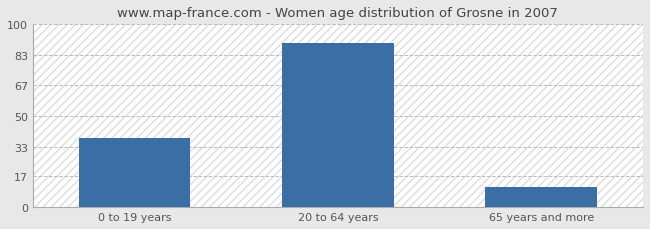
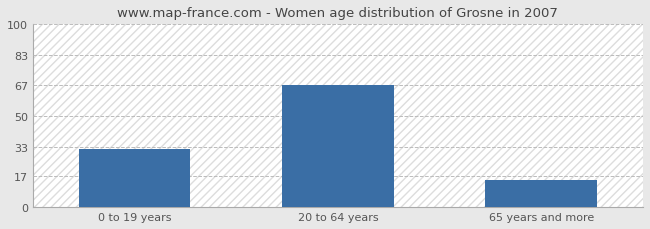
0 to 19 years: 38 -> 32
20 to 64 years: 90 -> 67
65 years and more: 11 -> 15
